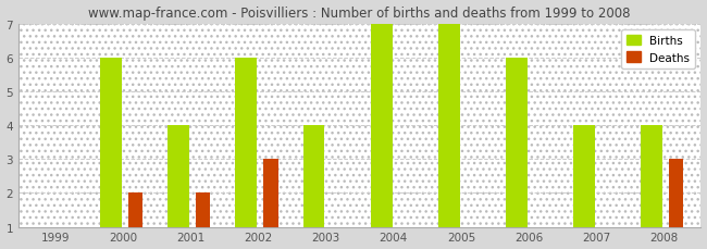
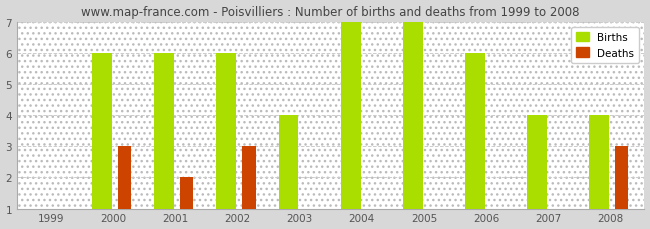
Deaths/2000: 2 -> 3
Births/2001: 4 -> 6
